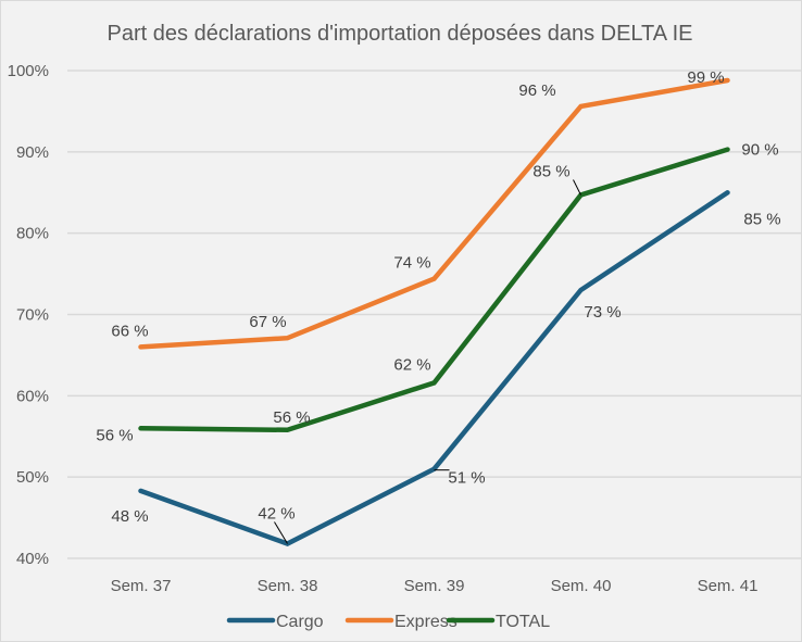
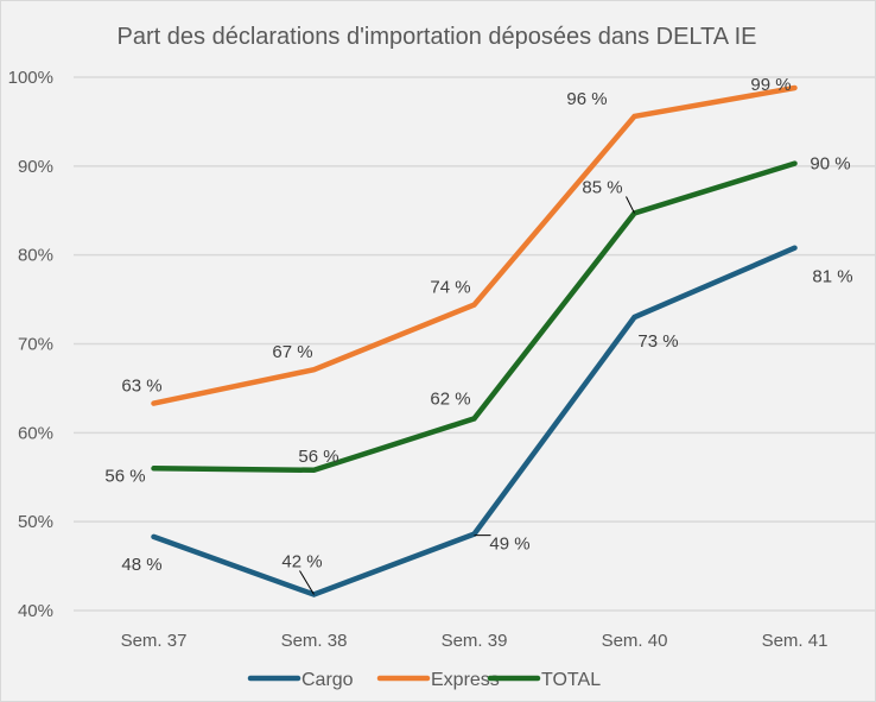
Express/Sem. 37: 66 -> 63
Cargo/Sem. 39: 51 -> 49
Cargo/Sem. 41: 85 -> 81
